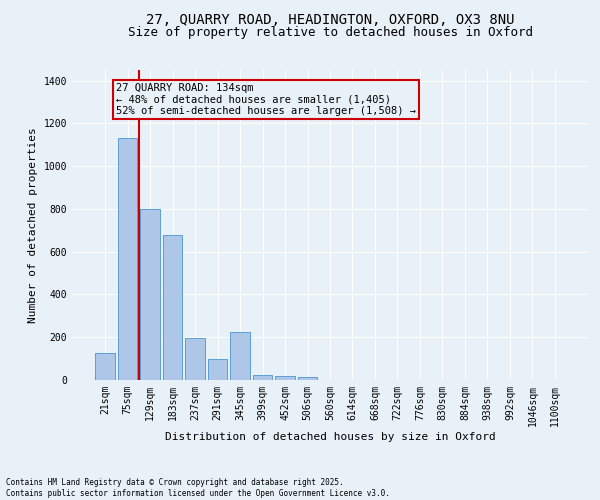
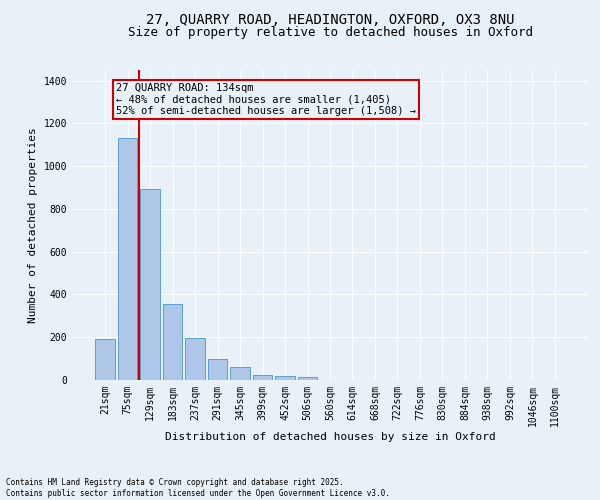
21sqm: 125 -> 190
129sqm: 800 -> 895
183sqm: 680 -> 355
345sqm: 225 -> 62
